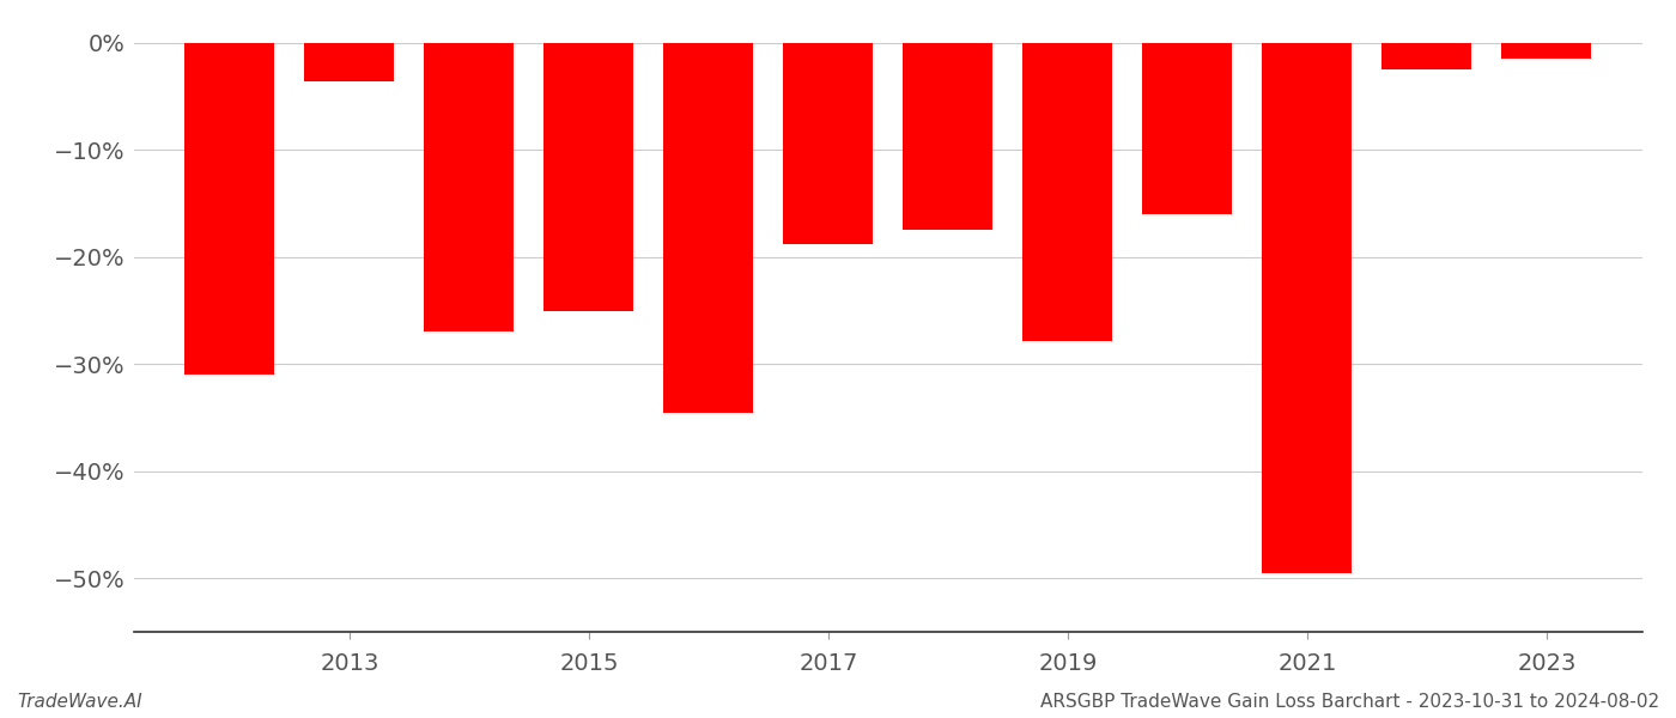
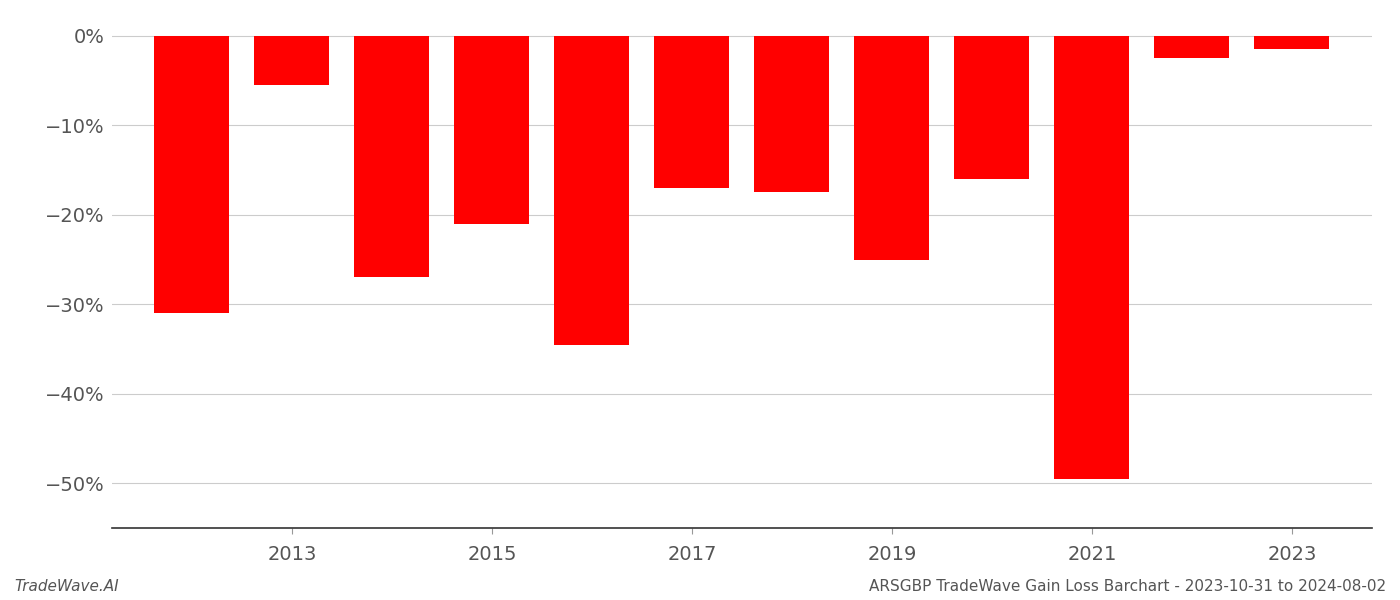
2013: -3.6% -> -5.5%
2015: -25.0% -> -21.0%
2017: -18.8% -> -17.0%
2019: -27.8% -> -25.0%
